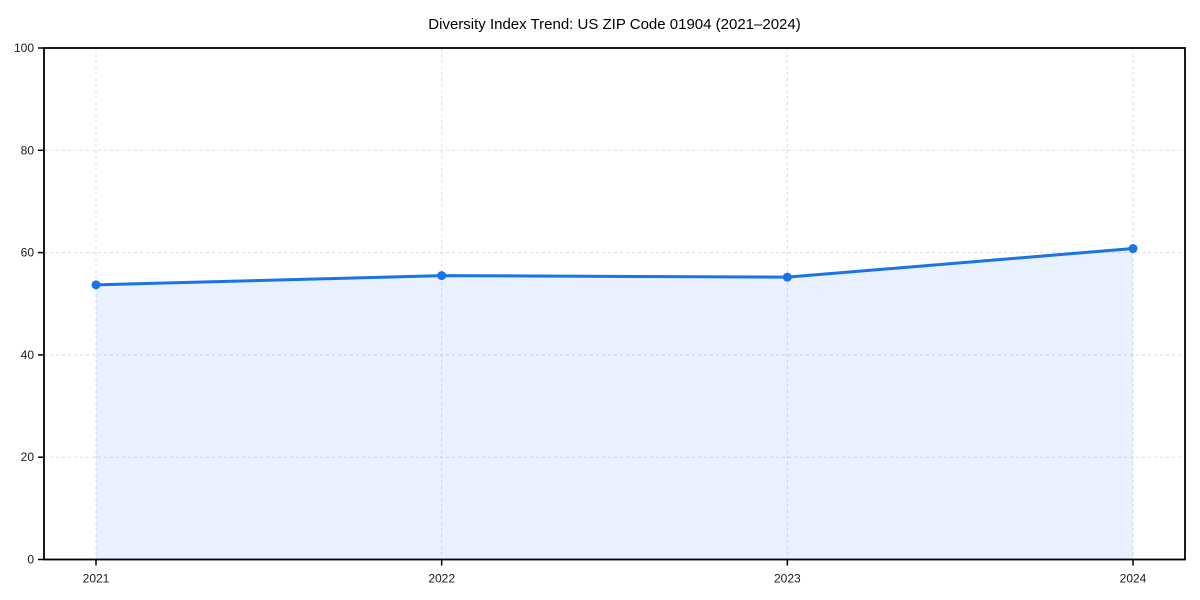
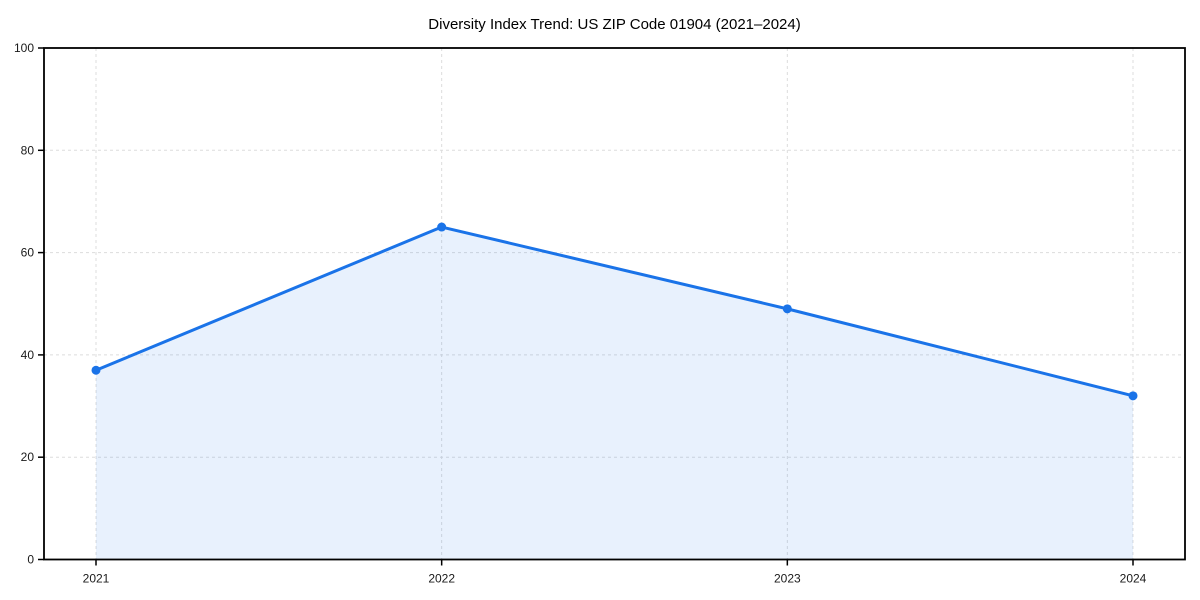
2021: 54 -> 37
2022: 56 -> 65
2023: 55 -> 49
2024: 61 -> 32
